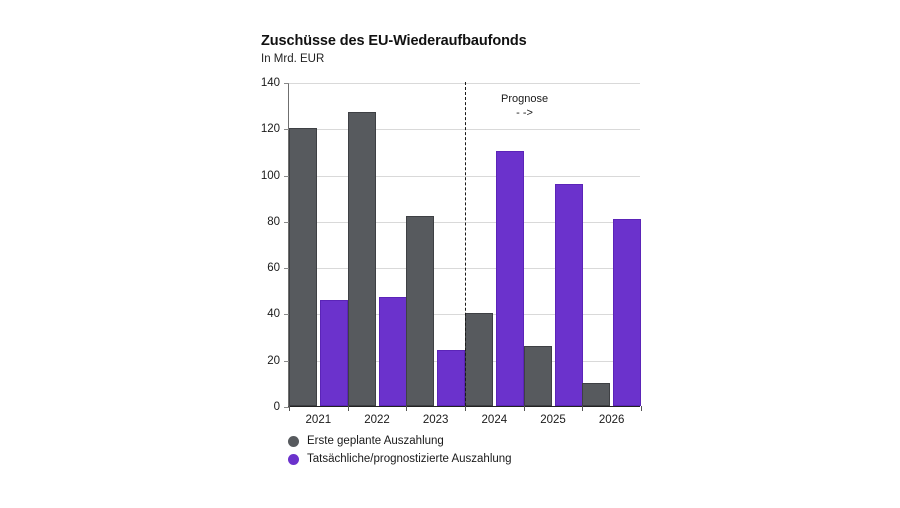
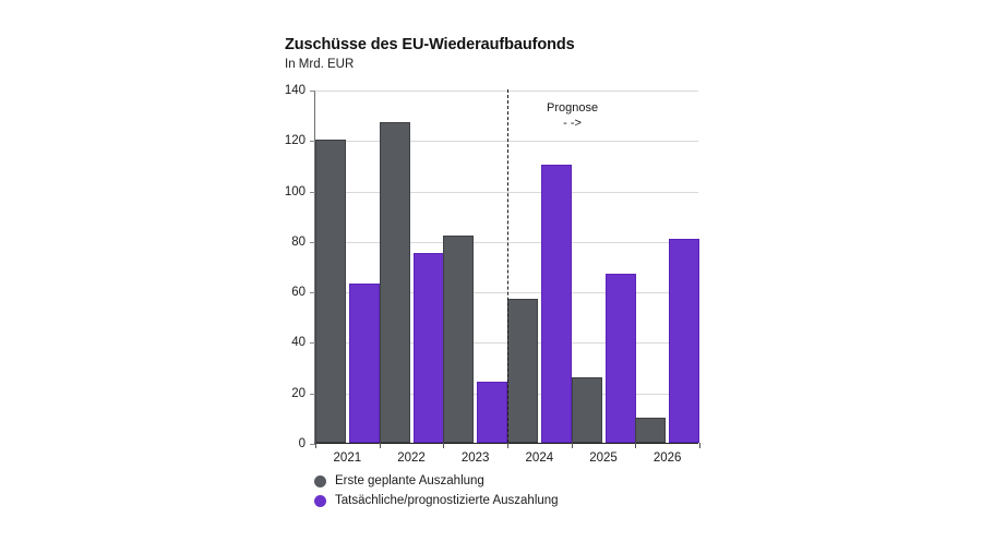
Tatsächliche/prognostizierte Auszahlung/2021: 46 -> 63
Tatsächliche/prognostizierte Auszahlung/2022: 47 -> 75
Erste geplante Auszahlung/2024: 40 -> 57
Tatsächliche/prognostizierte Auszahlung/2025: 96 -> 67
